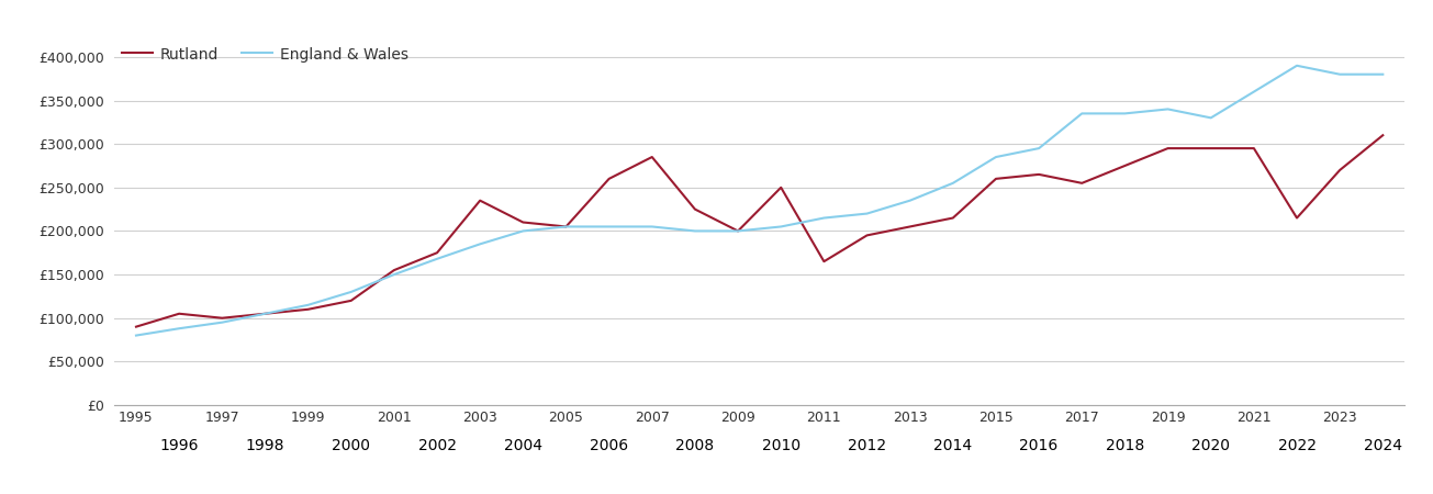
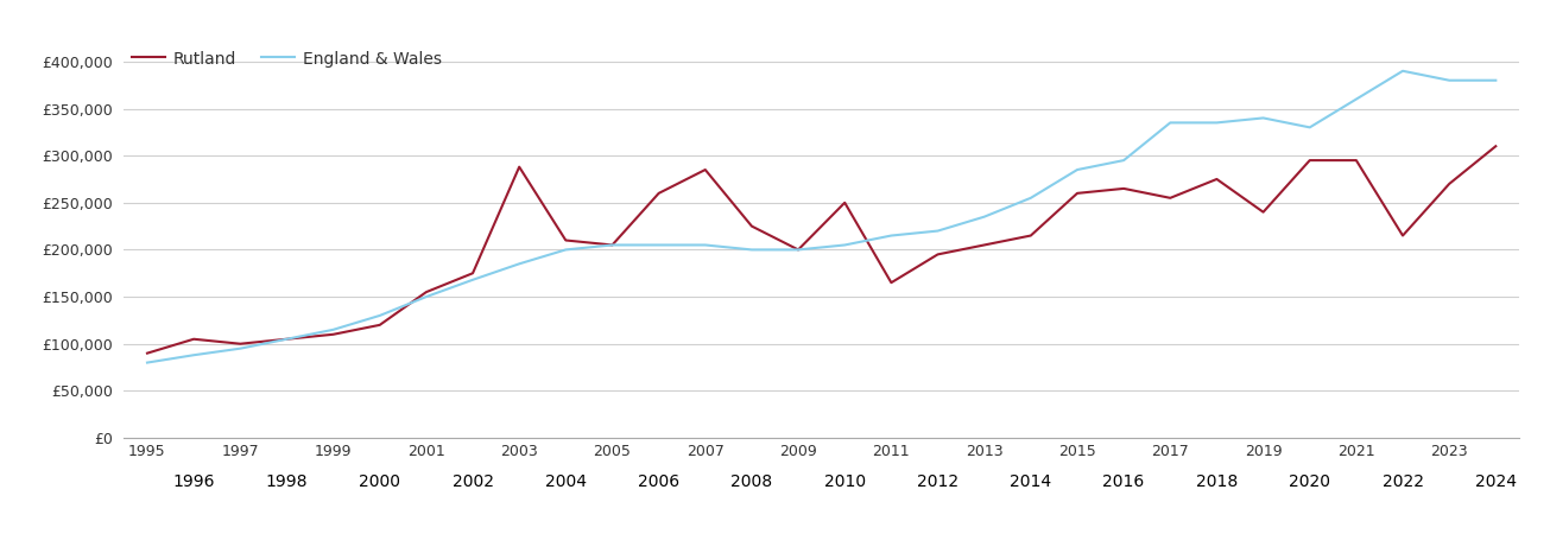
Rutland/2003: £235,000 -> £288,000
Rutland/2019: £295,000 -> £240,000
